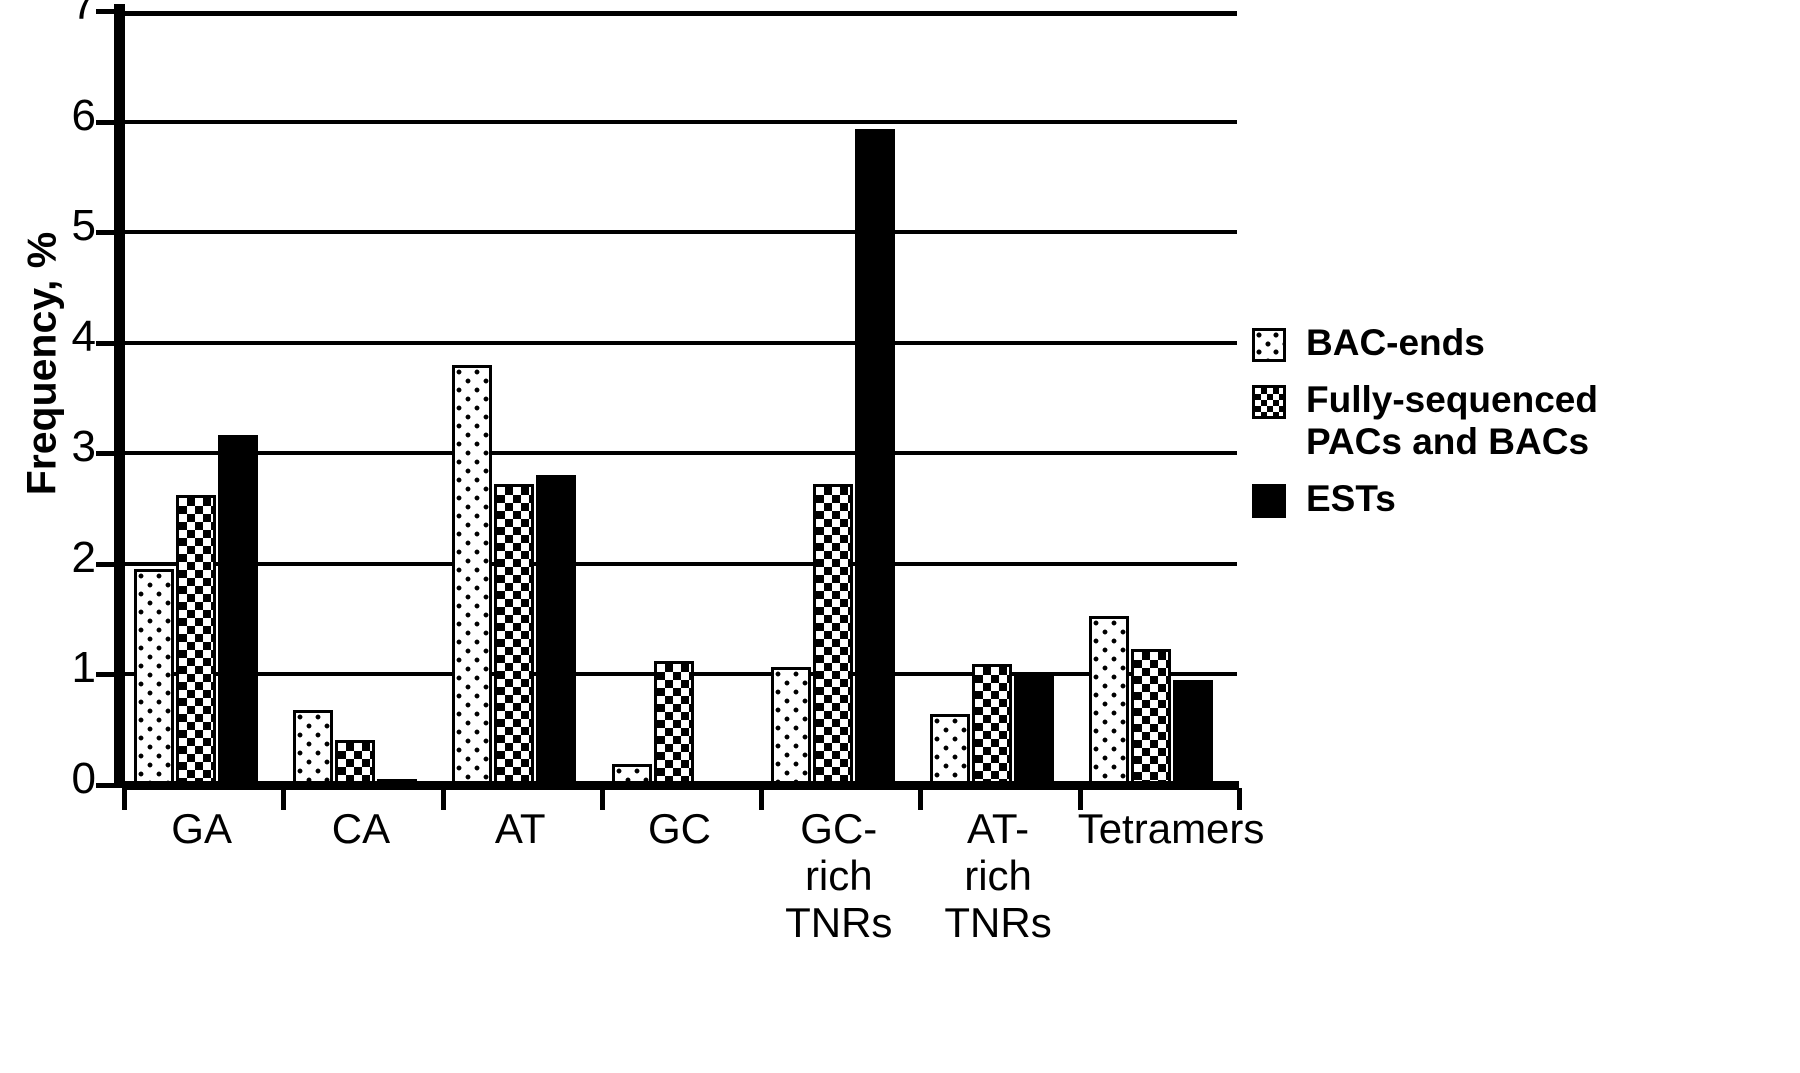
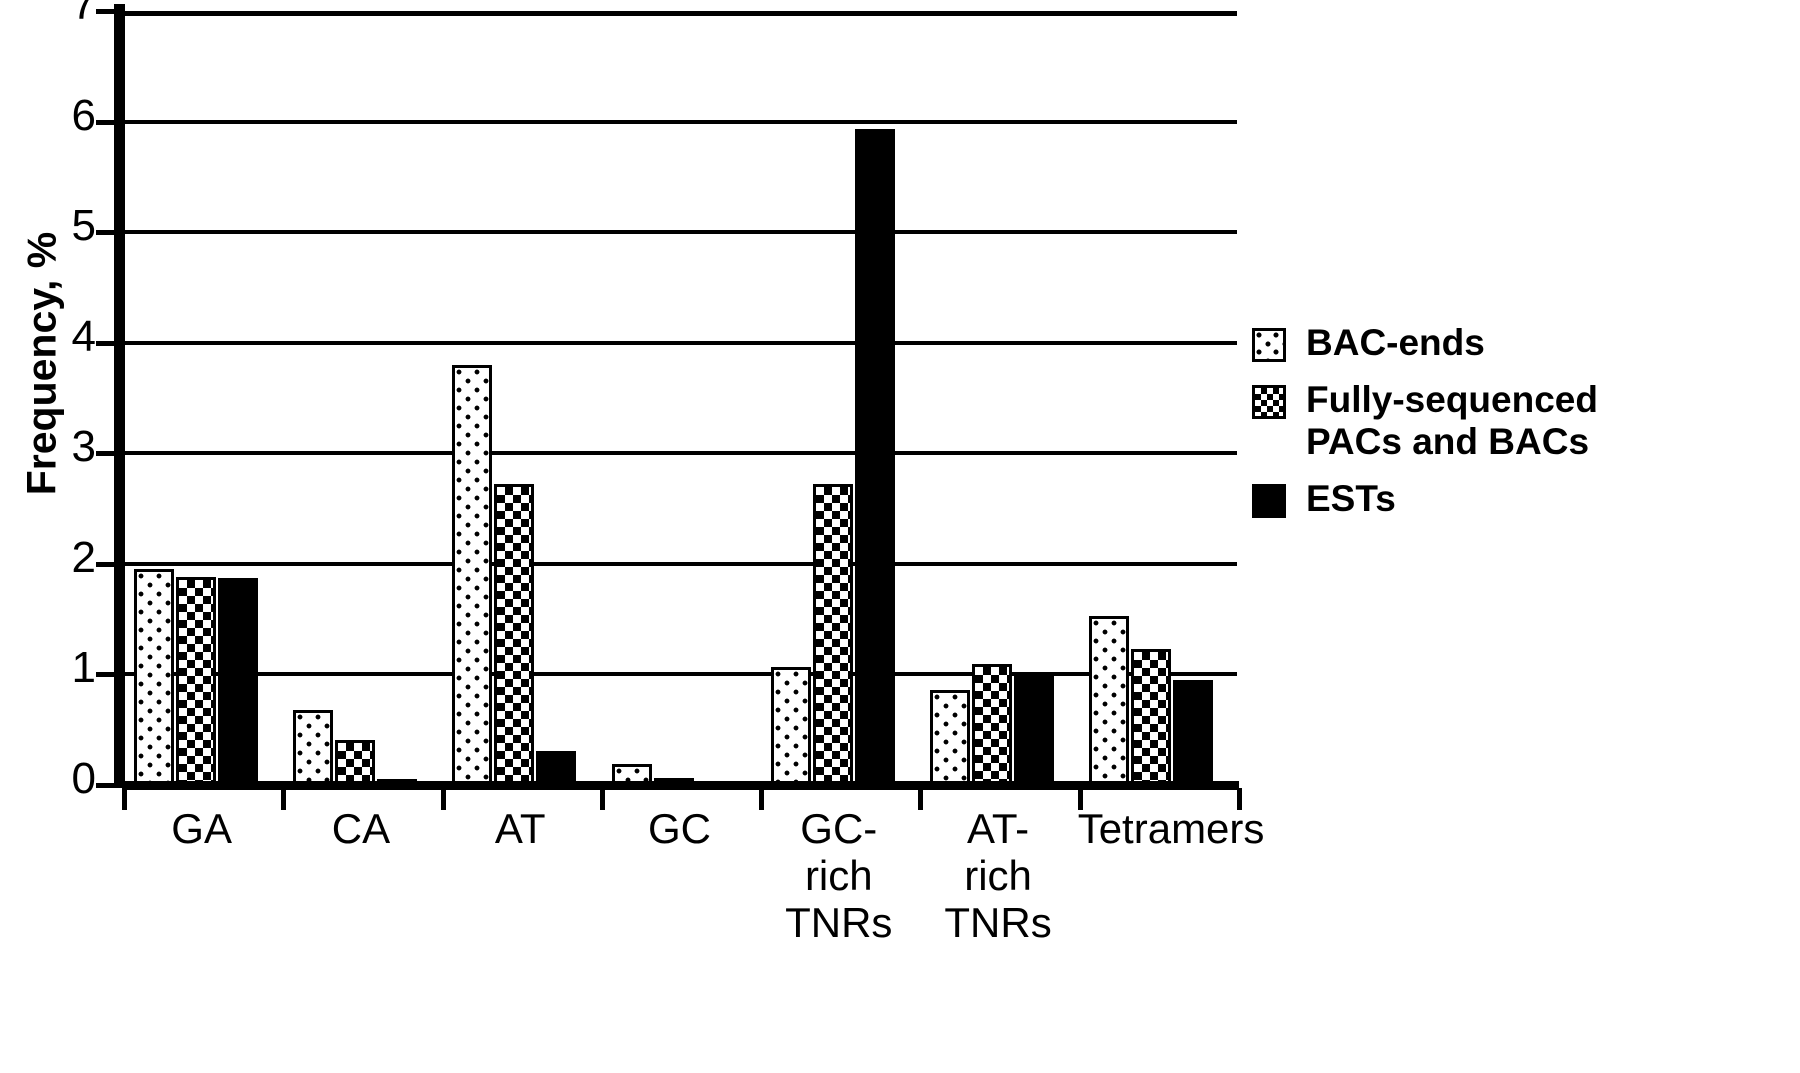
Fully-sequenced PACs and BACs/GA: 2.62 -> 1.88
ESTs/GA: 3.17 -> 1.87
ESTs/AT: 2.80 -> 0.31
Fully-sequenced PACs and BACs/GC: 1.12 -> 0.06
BAC-ends/AT- rich TNRs: 0.64 -> 0.86
